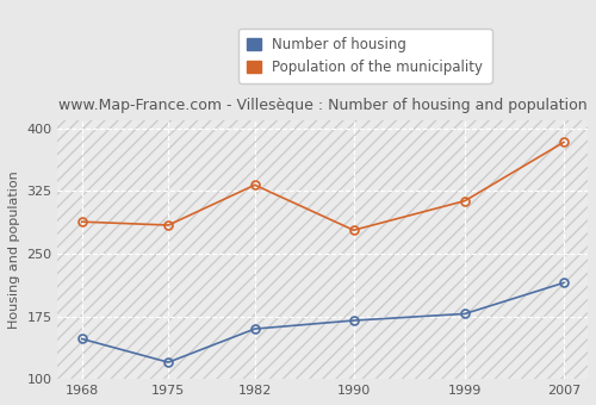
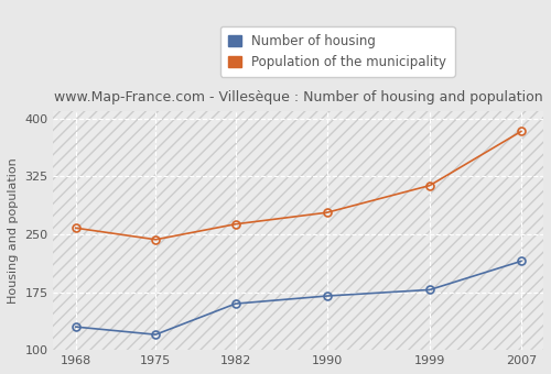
Number of housing/1968: 148 -> 130
Population of the municipality/1968: 288 -> 258
Population of the municipality/1975: 284 -> 243
Population of the municipality/1982: 332 -> 263
